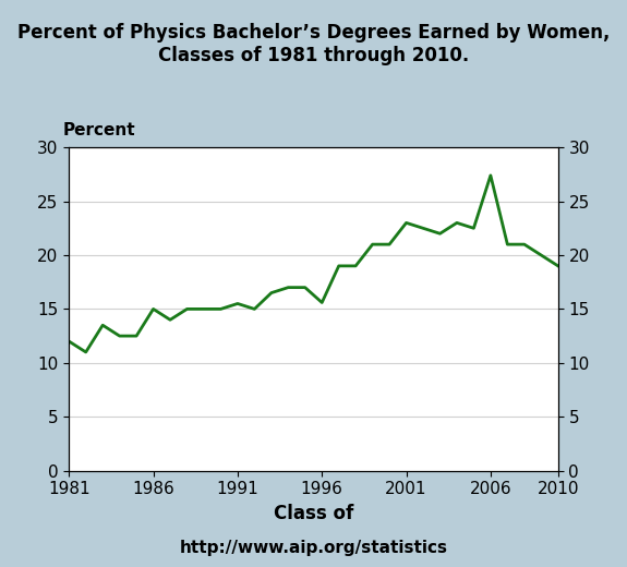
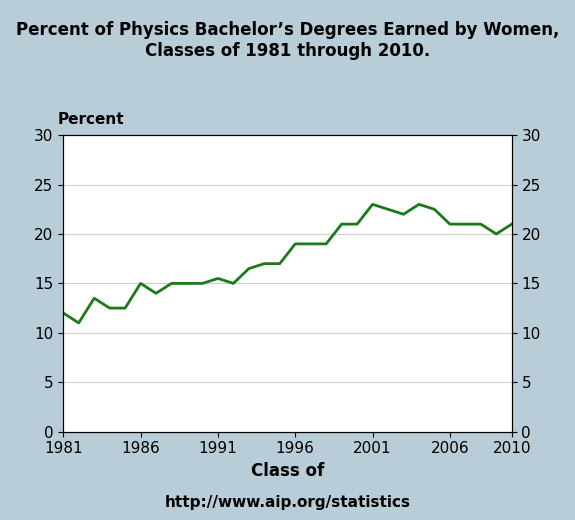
1996: 15.6 -> 19.0
2006: 27.4 -> 21.0
2010: 19.0 -> 21.0
